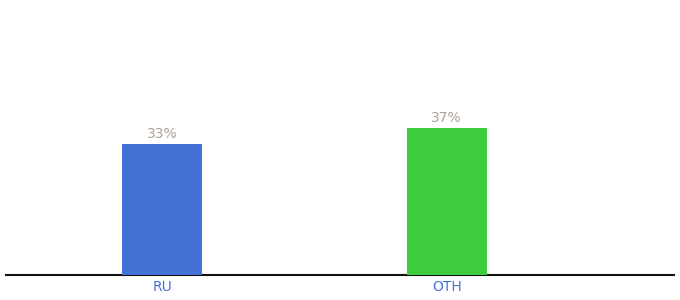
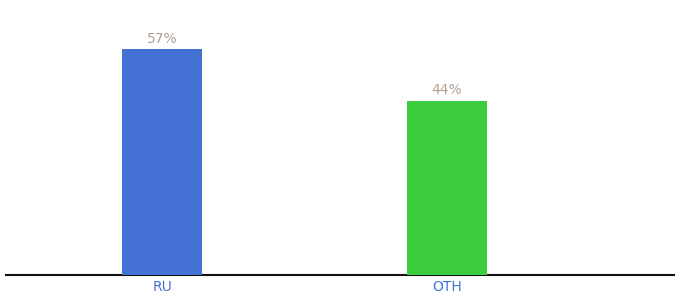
RU: 33% -> 57%
OTH: 37% -> 44%
